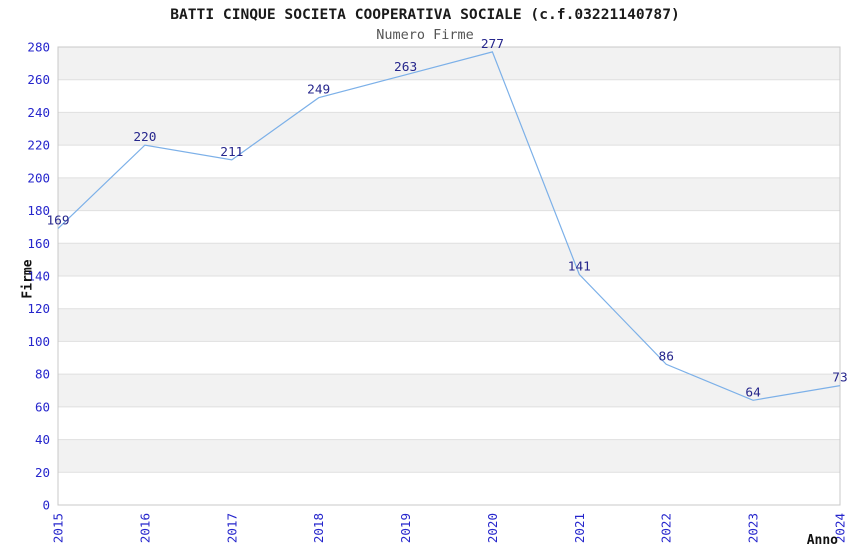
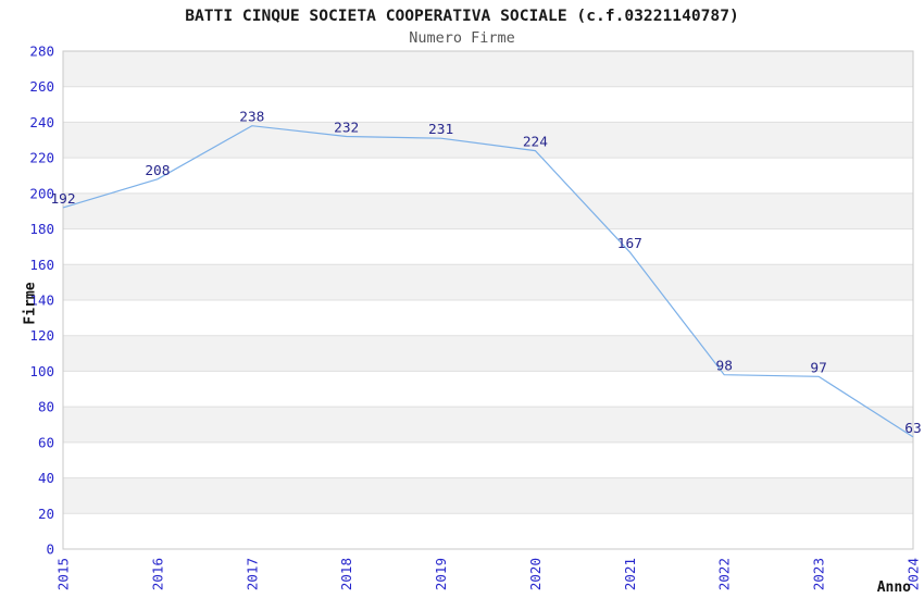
2015: 169 -> 192
2016: 220 -> 208
2017: 211 -> 238
2018: 249 -> 232
2019: 263 -> 231
2020: 277 -> 224
2021: 141 -> 167
2022: 86 -> 98
2023: 64 -> 97
2024: 73 -> 63
